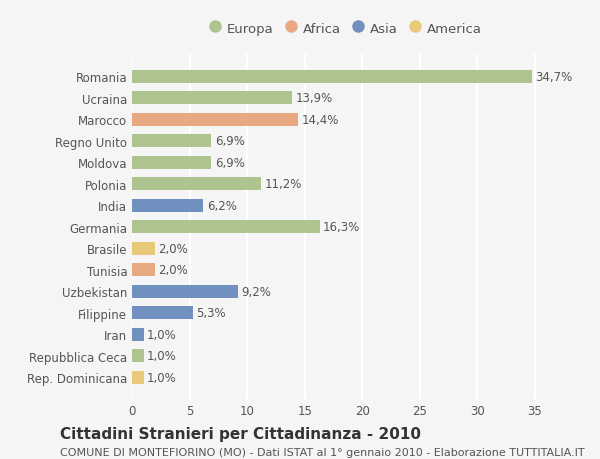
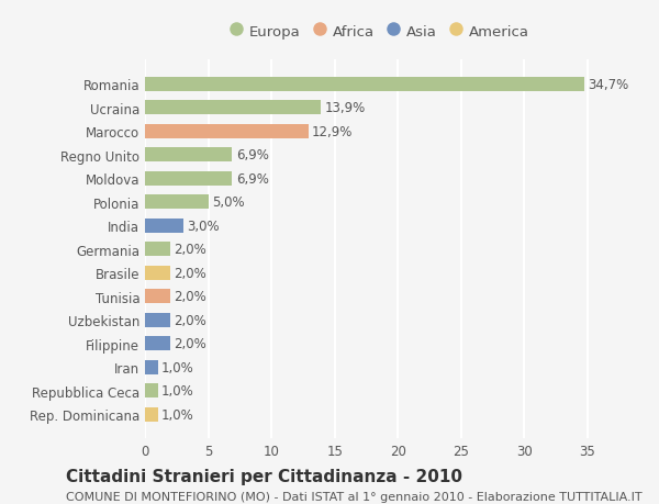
Marocco: 14,4% -> 12,9%
Polonia: 11,2% -> 5,0%
India: 6,2% -> 3,0%
Germania: 16,3% -> 2,0%
Uzbekistan: 9,2% -> 2,0%
Filippine: 5,3% -> 2,0%
